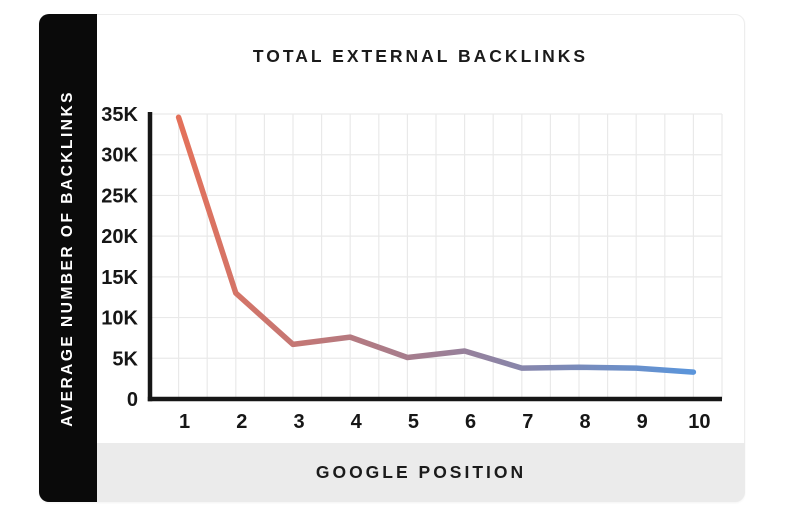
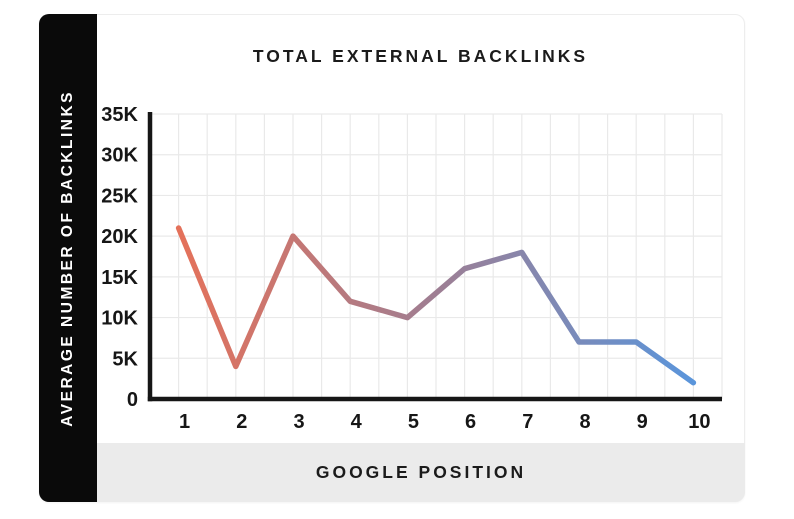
1: 35K -> 21K
2: 13K -> 4K
3: 7K -> 20K
4: 8K -> 12K
5: 5K -> 10K
6: 6K -> 16K
7: 4K -> 18K
8: 4K -> 7K
9: 4K -> 7K
10: 3K -> 2K
